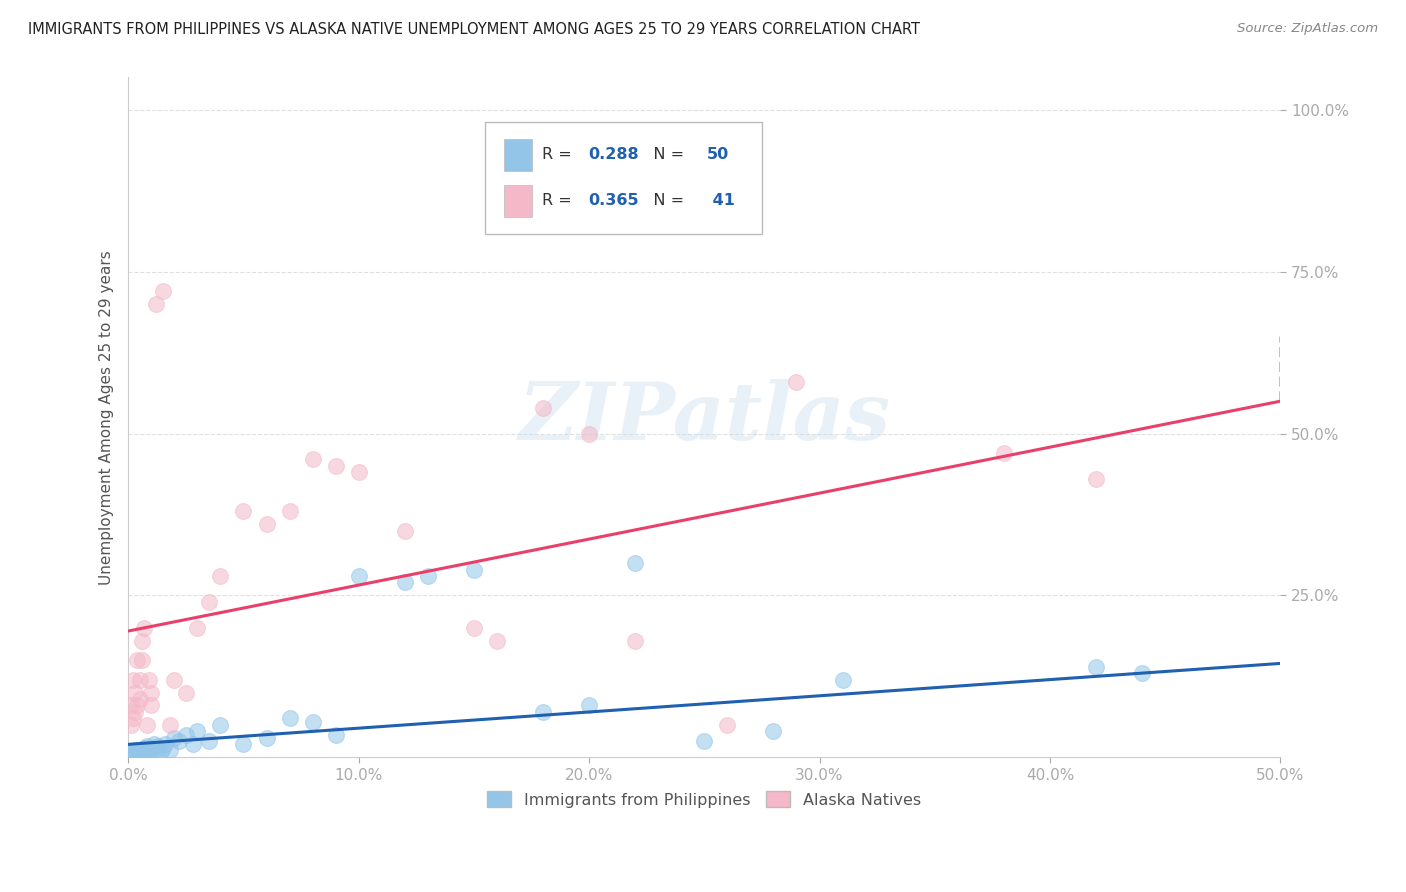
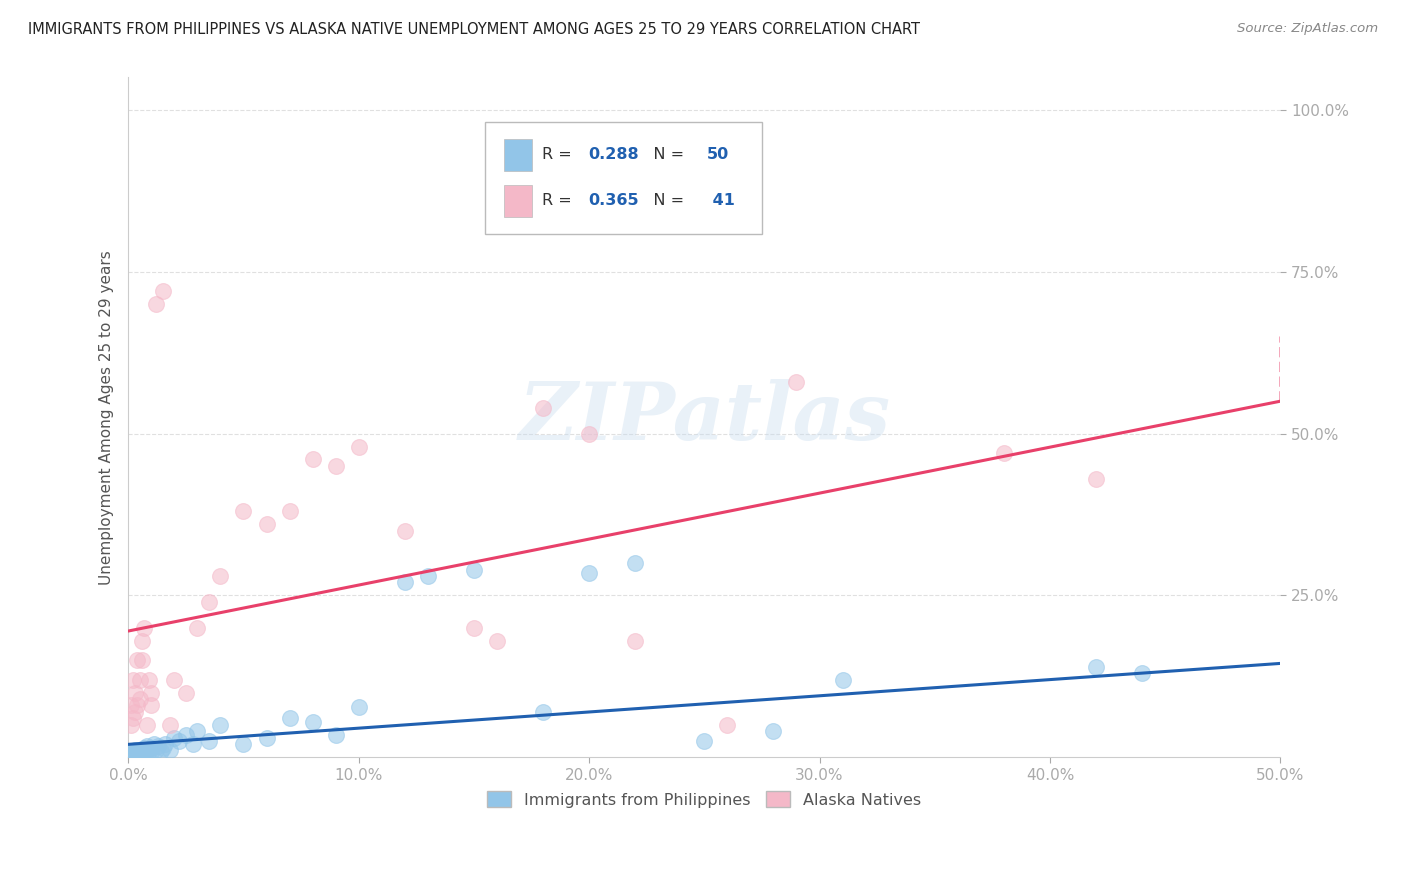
Immigrants from Philippines/10.0%: 28.0% -> 7.8%
Alaska Natives/10.0%: 44% -> 48%
Immigrants from Philippines/20.0%: 8.0% -> 28.4%
